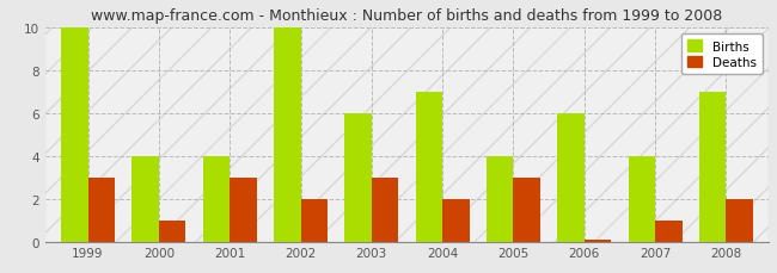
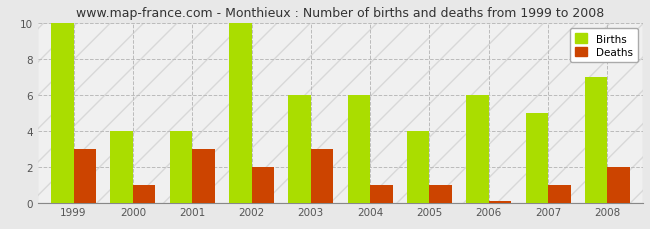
Births/2004: 7 -> 6
Deaths/2004: 2.0 -> 1.0
Deaths/2005: 3.0 -> 1.0
Births/2007: 4 -> 5
